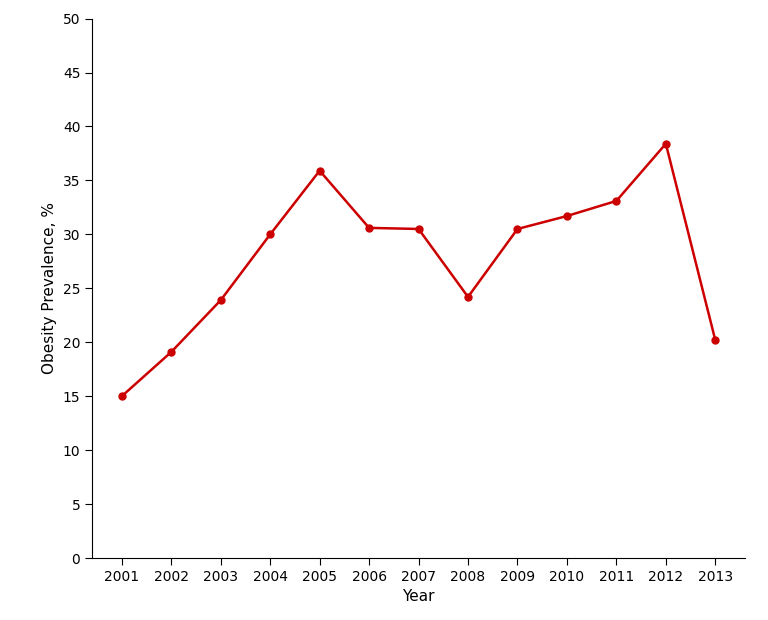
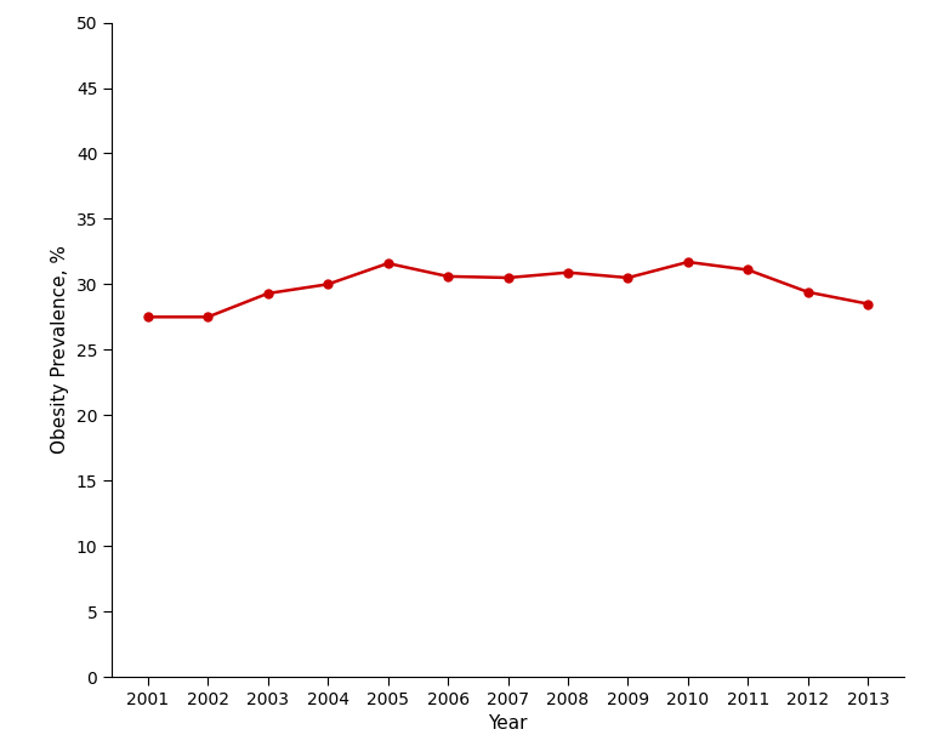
2001: 15.0 -> 27.5
2002: 19.1 -> 27.5
2003: 23.9 -> 29.3
2005: 35.9 -> 31.6
2008: 24.2 -> 30.9
2011: 33.1 -> 31.1
2012: 38.4 -> 29.4
2013: 20.2 -> 28.5
